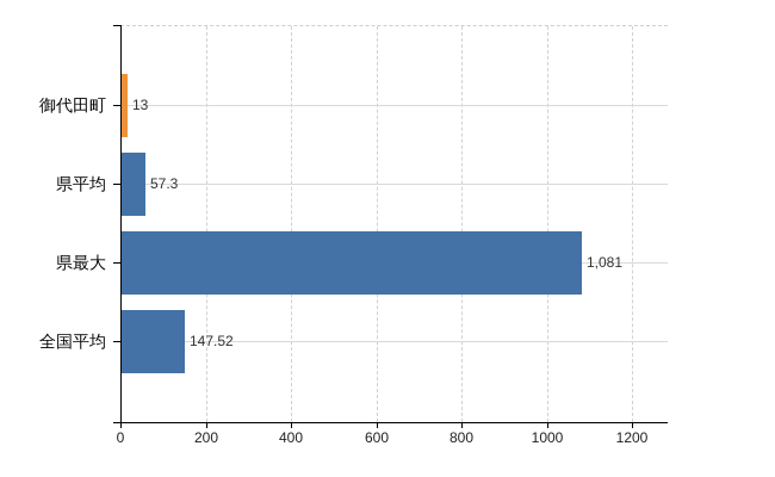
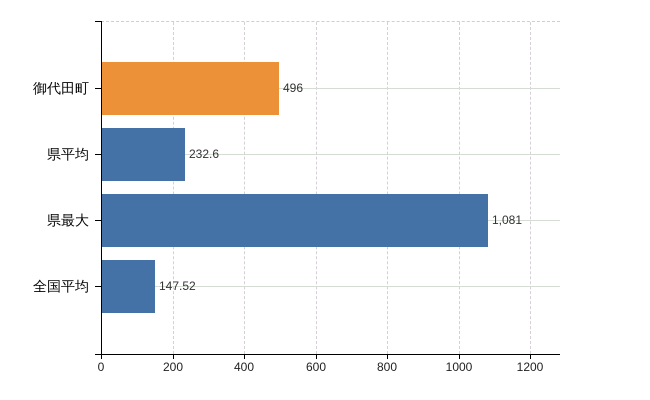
御代田町: 13 -> 496
県平均: 57.3 -> 232.6
